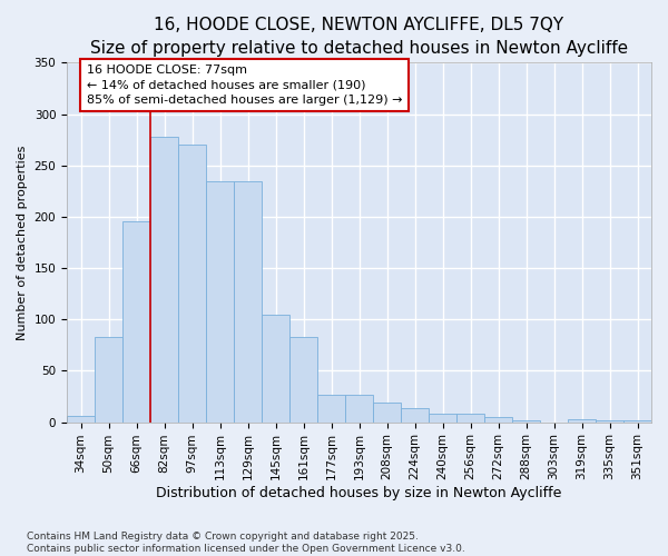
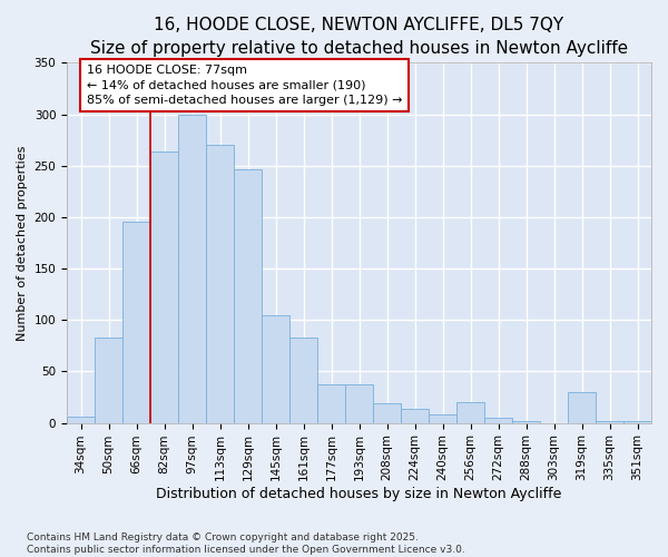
82sqm: 278 -> 264
97sqm: 270 -> 300
113sqm: 235 -> 270
129sqm: 235 -> 246
177sqm: 27 -> 38
193sqm: 27 -> 38
256sqm: 8 -> 20
319sqm: 3 -> 30
